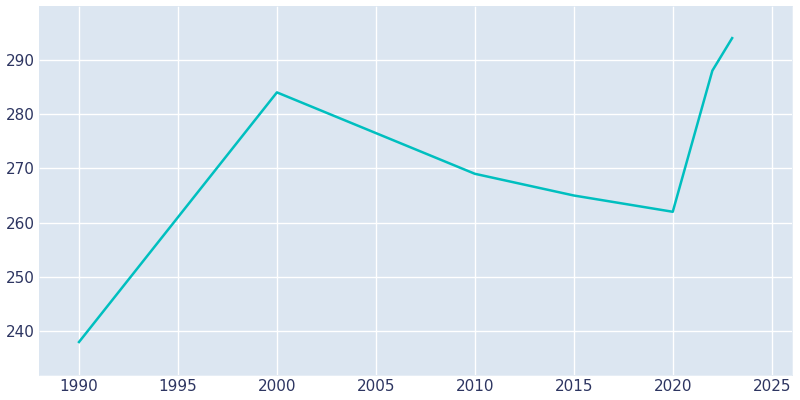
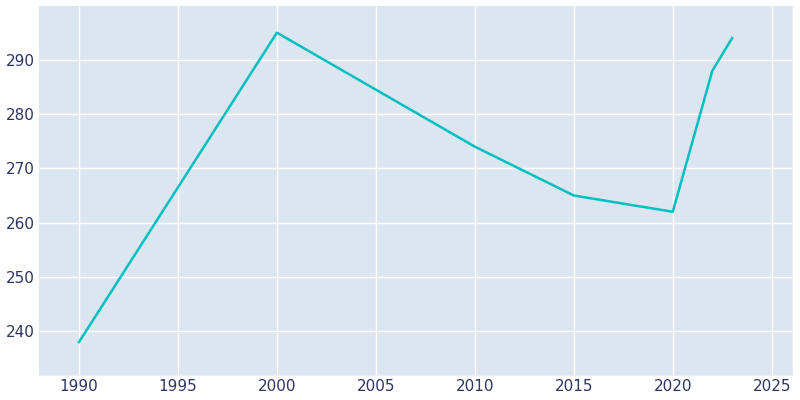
2000: 284 -> 295
2010: 269 -> 274
